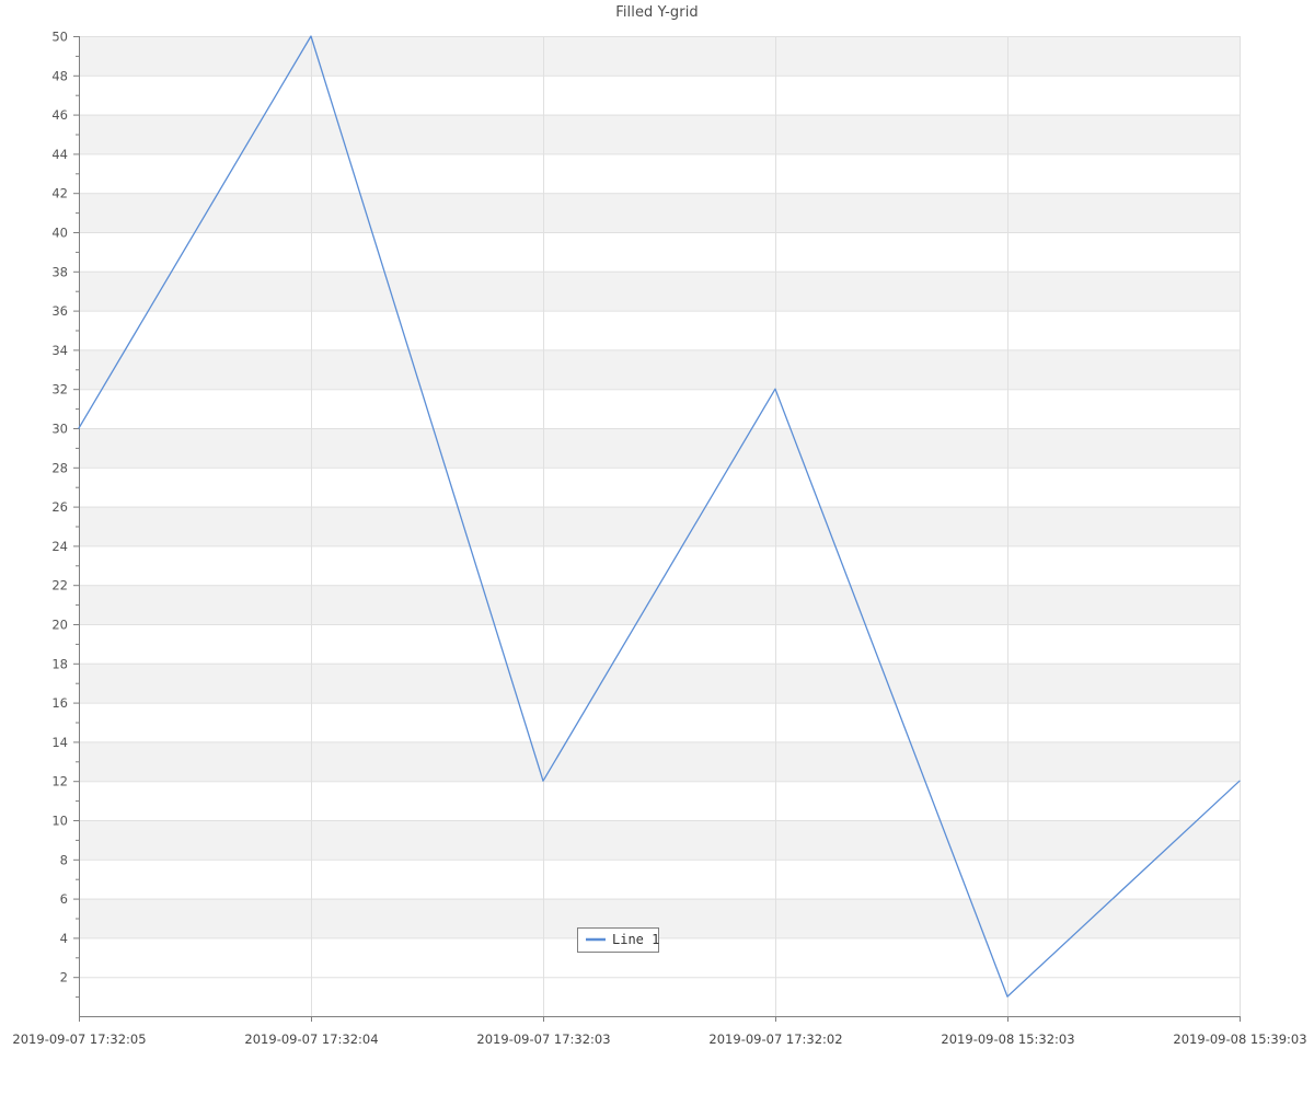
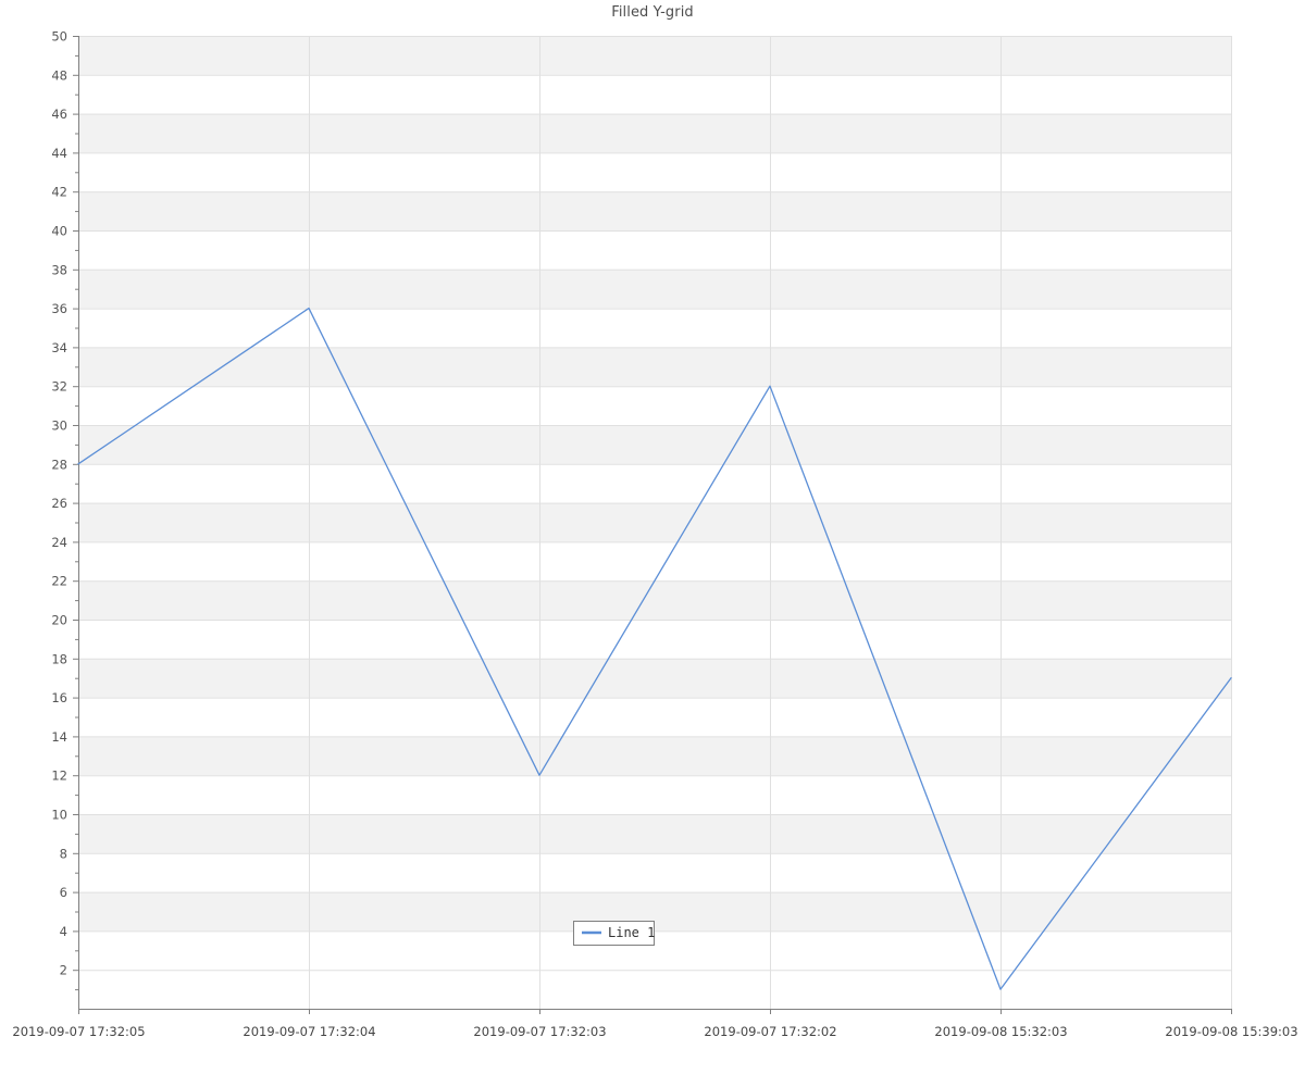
2019-09-07 17:32:05: 30 -> 28
2019-09-07 17:32:04: 50 -> 36
2019-09-08 15:39:03: 12 -> 17
